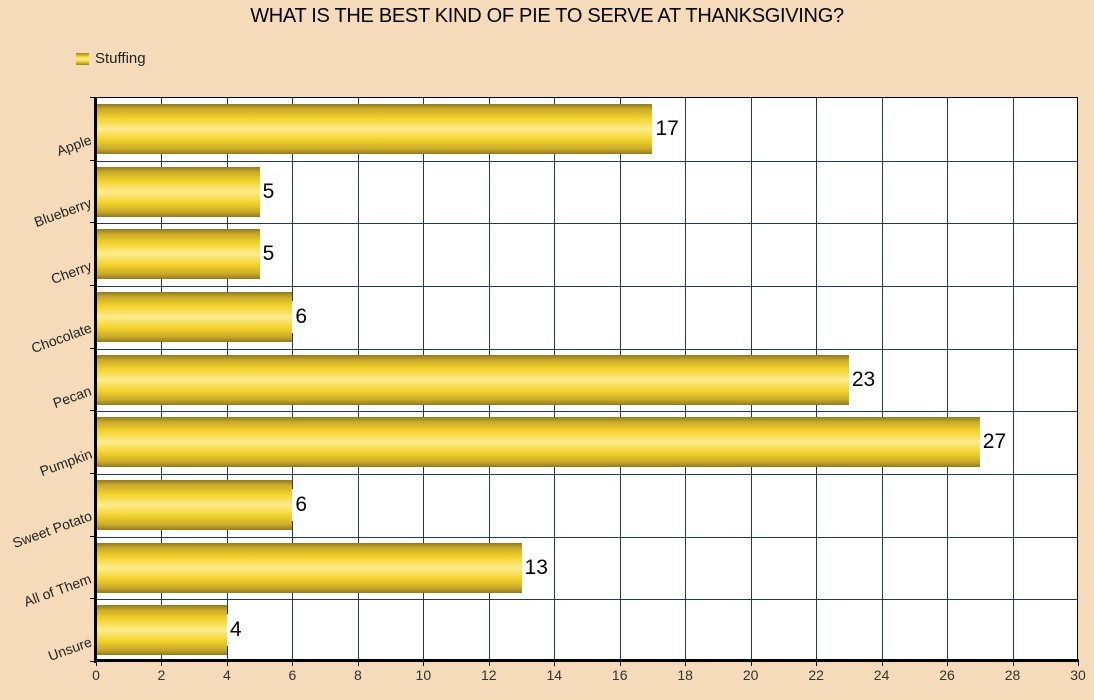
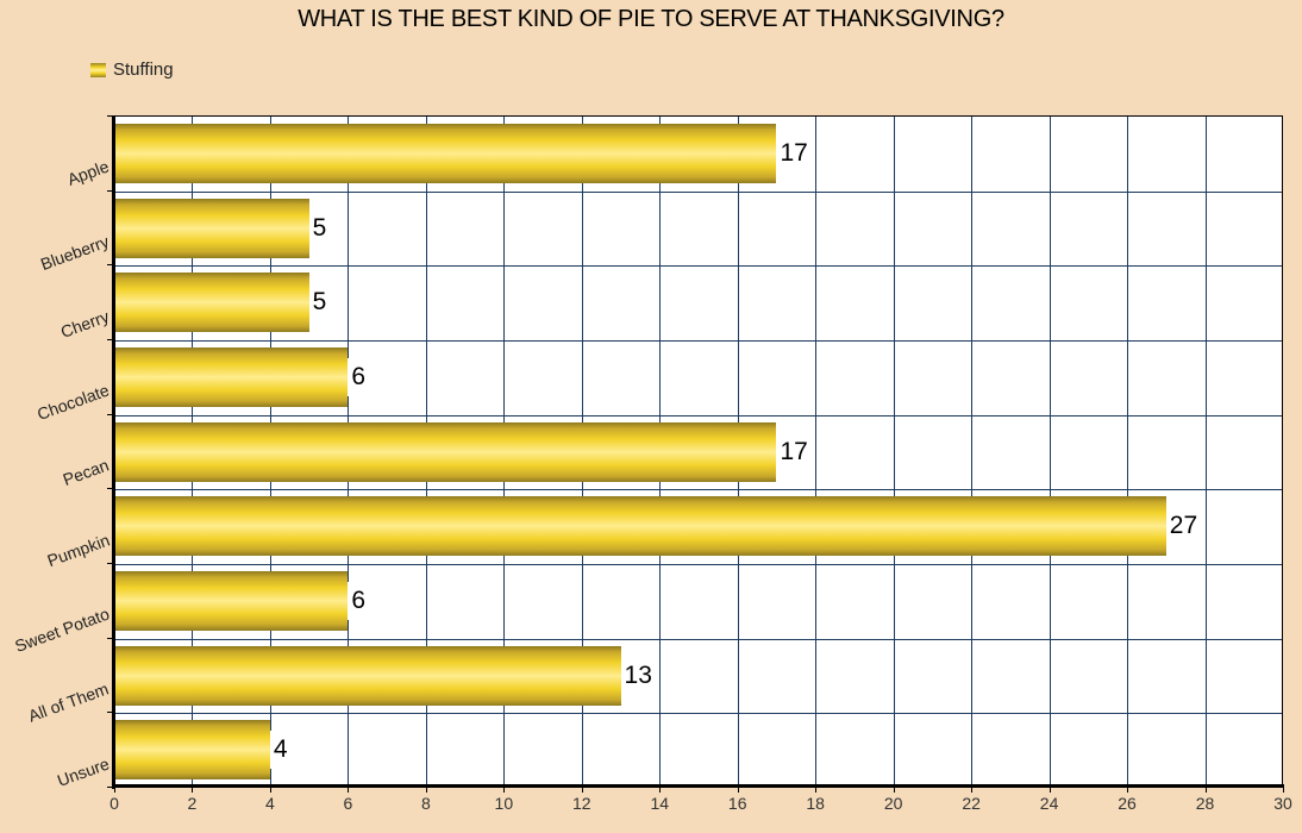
Pecan: 23 -> 17
